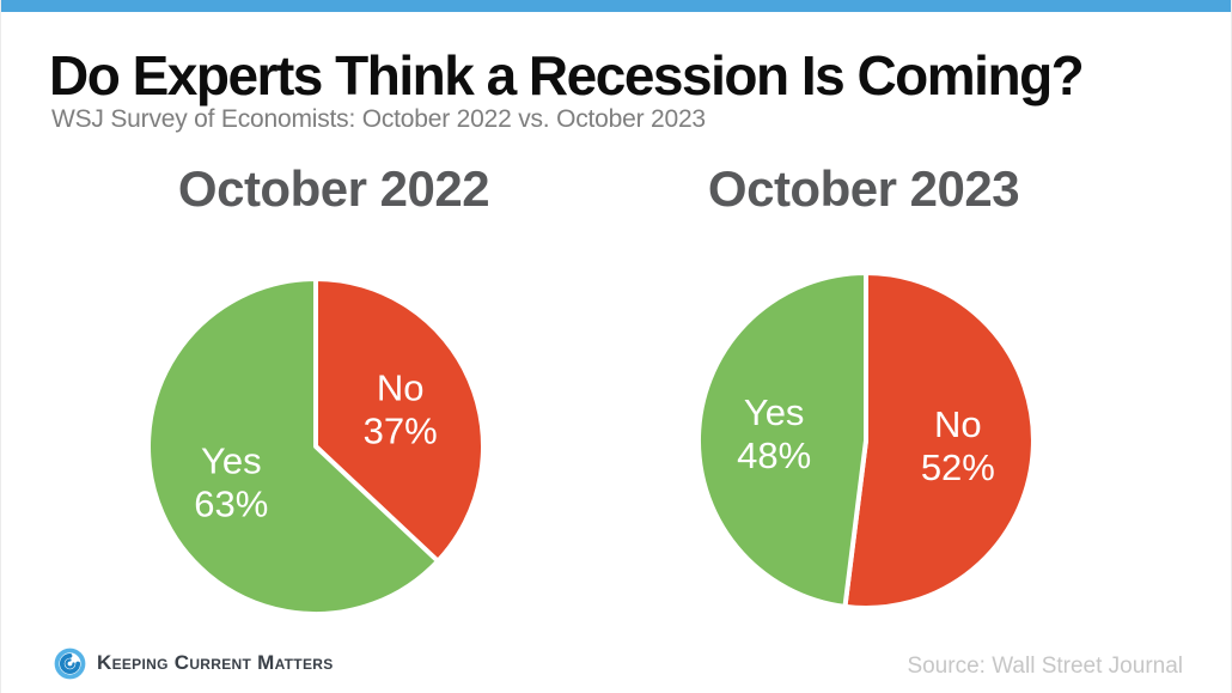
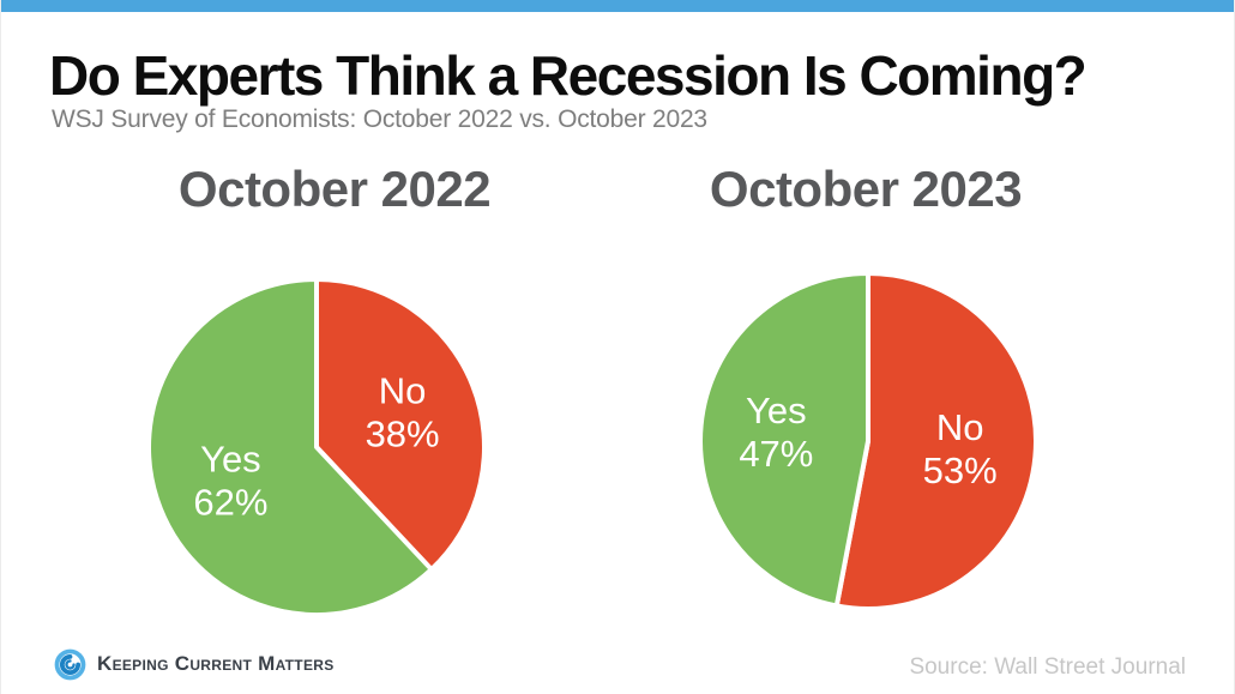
October 2022/No: 37% -> 38%
October 2022/Yes: 63% -> 62%
October 2023/No: 52% -> 53%
October 2023/Yes: 48% -> 47%
